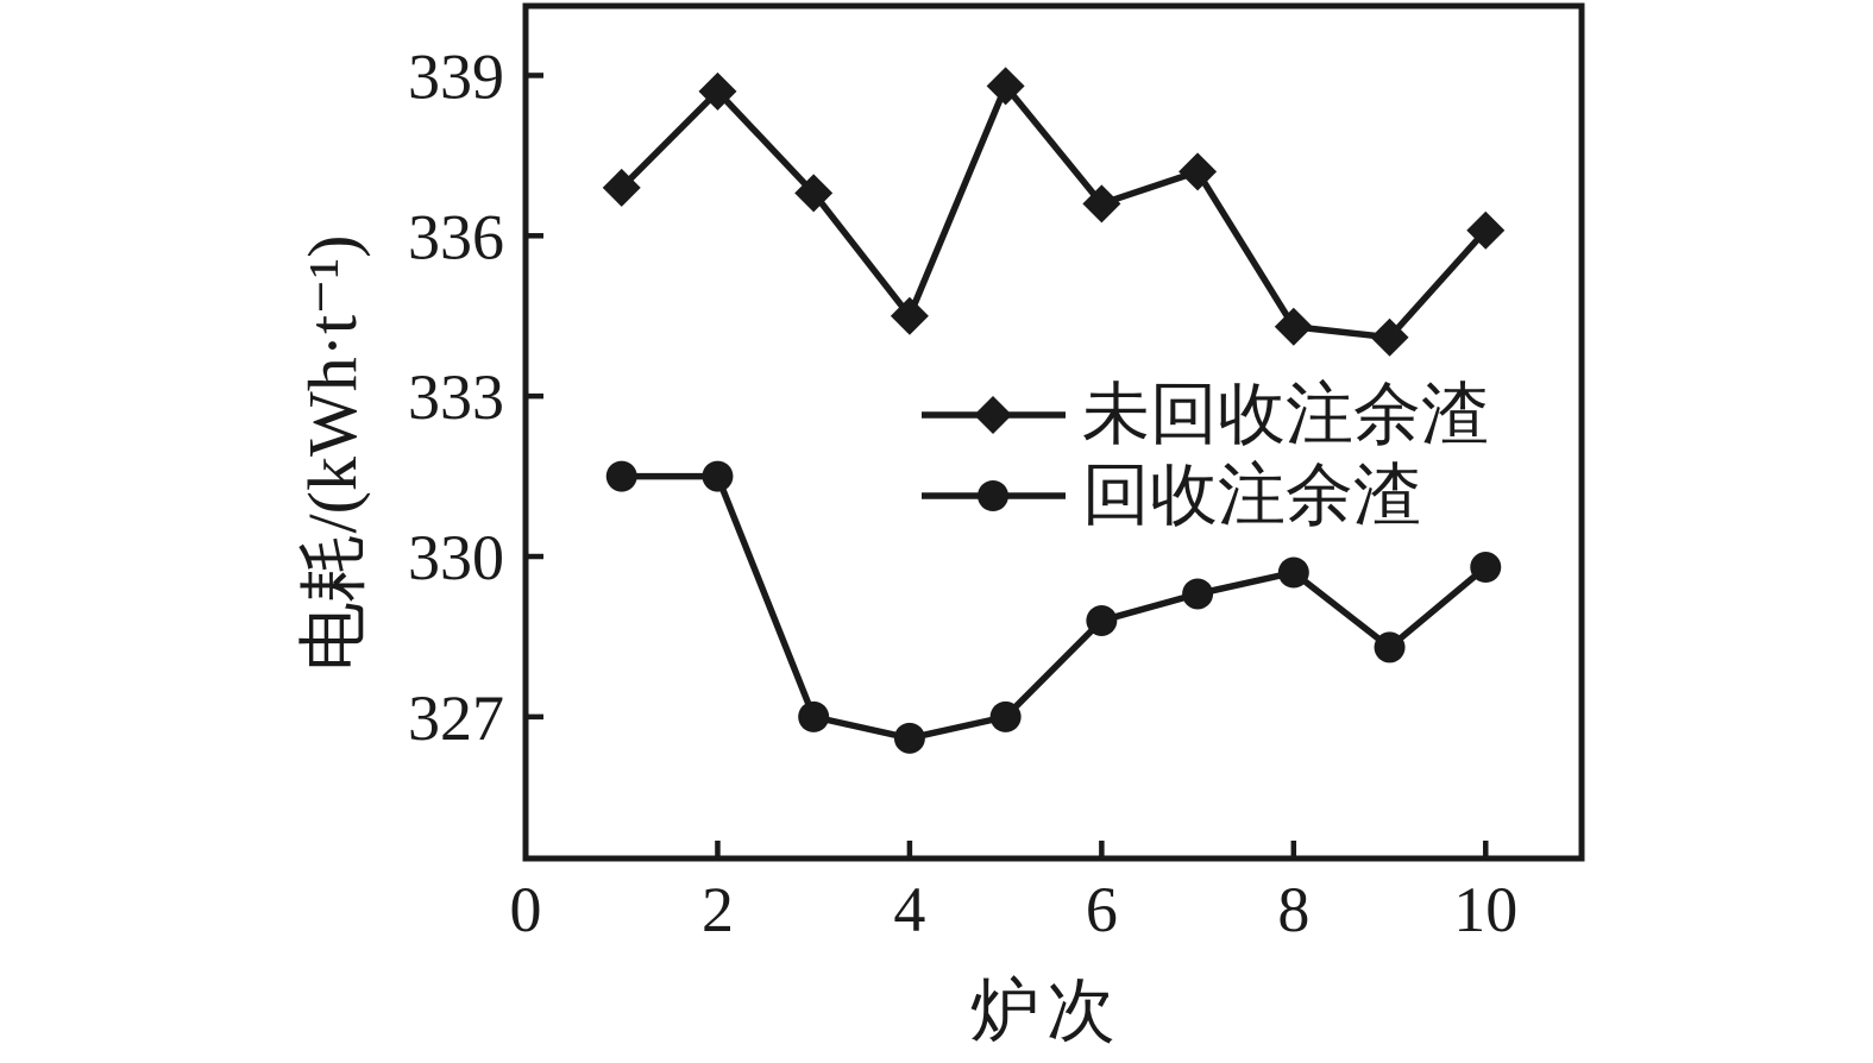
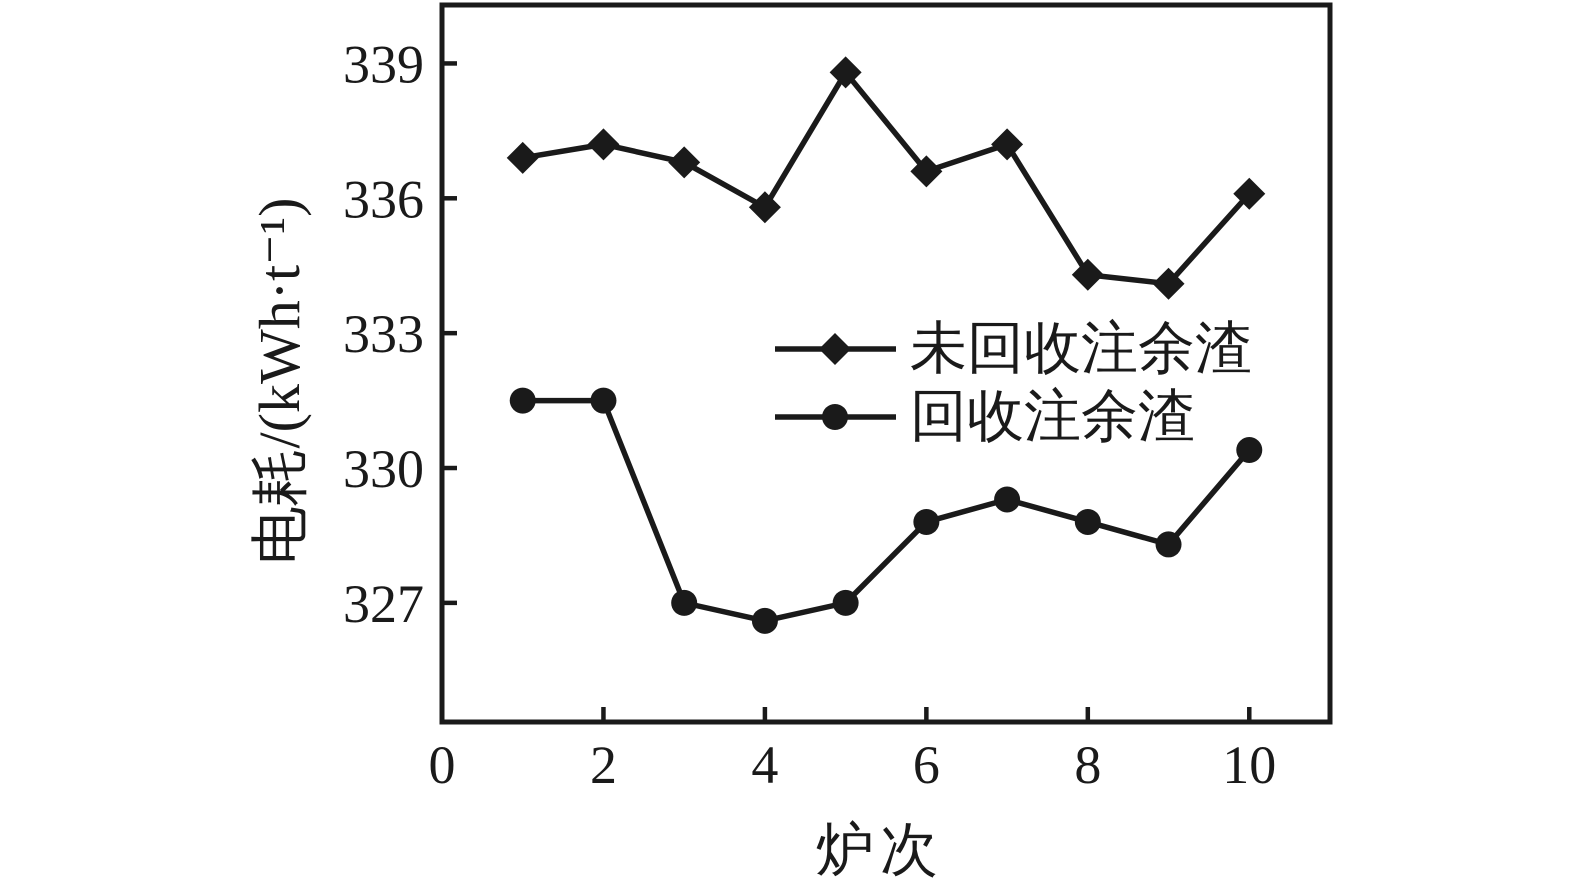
未回收注余渣/2: 338.7 -> 337.2
未回收注余渣/4: 334.5 -> 335.8
回收注余渣/8: 329.7 -> 328.8
回收注余渣/10: 329.8 -> 330.4
